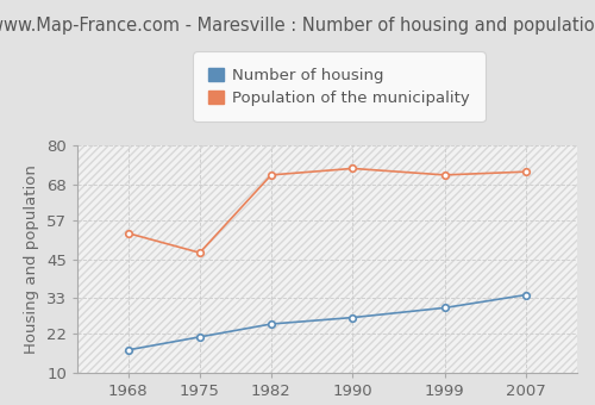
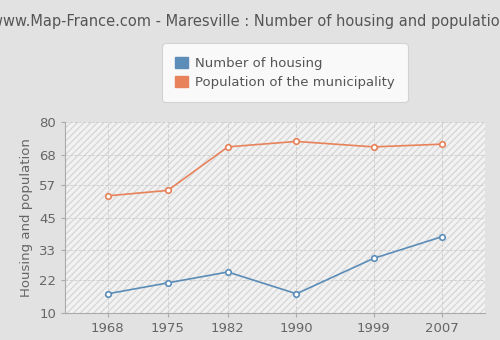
Population of the municipality/1975: 47 -> 55
Number of housing/1990: 27 -> 17
Number of housing/2007: 34 -> 38
